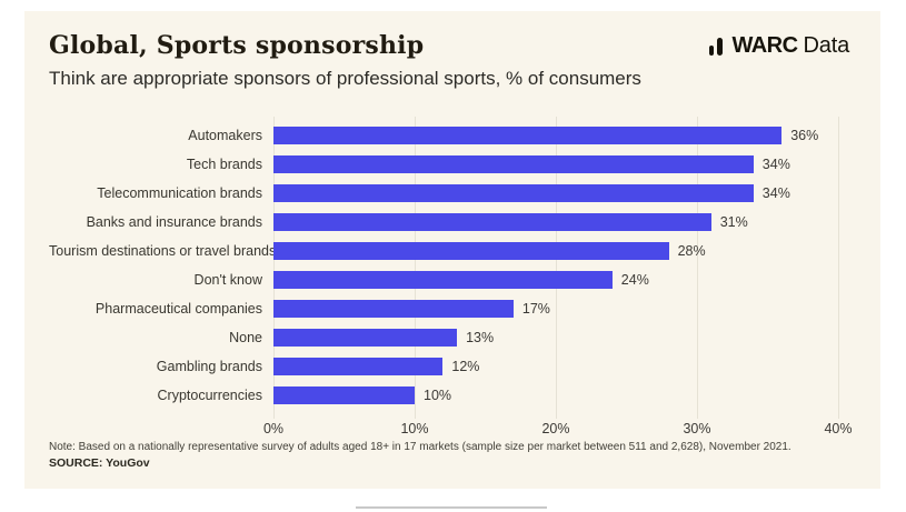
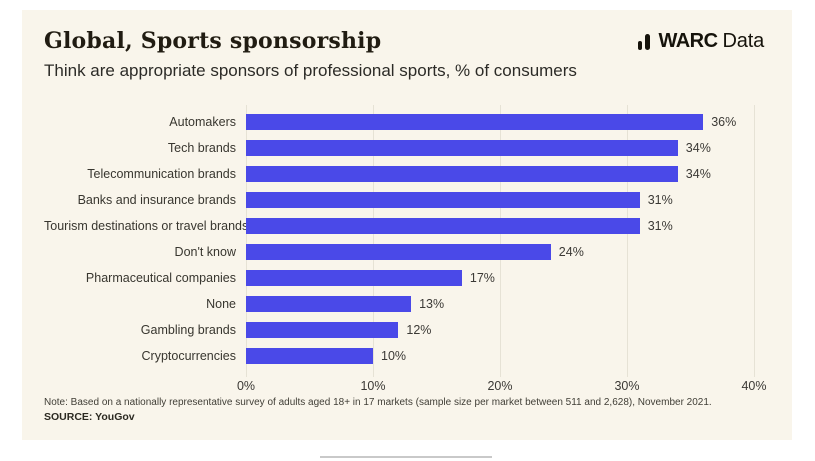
Tourism destinations or travel brands: 28% -> 31%
